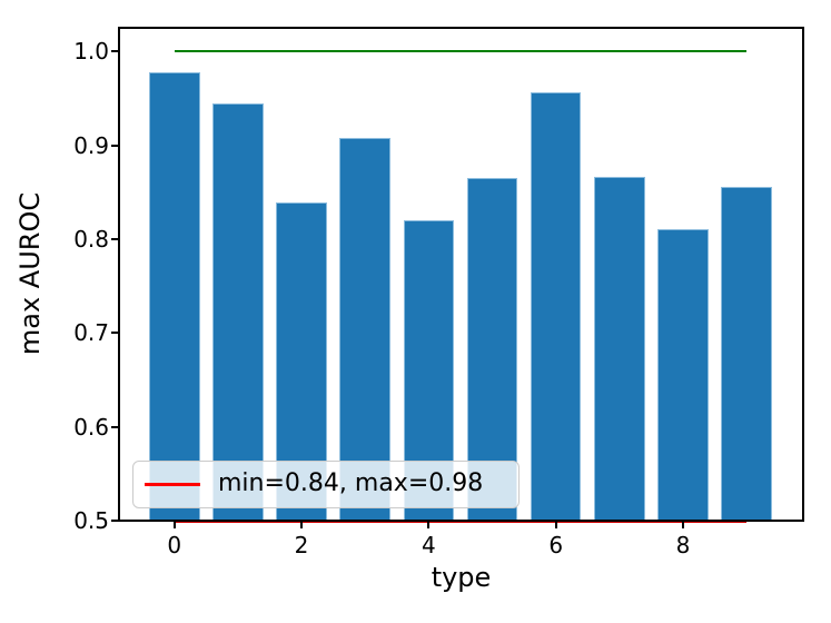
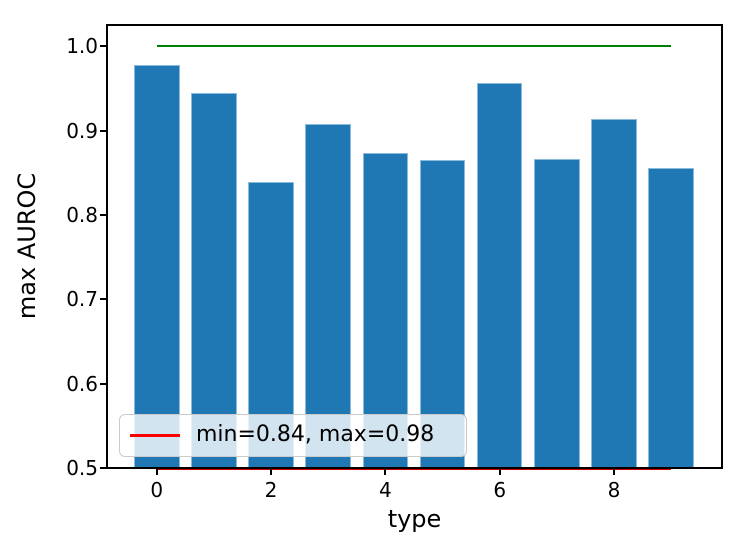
4: 0.82 -> 0.87
8: 0.81 -> 0.91
